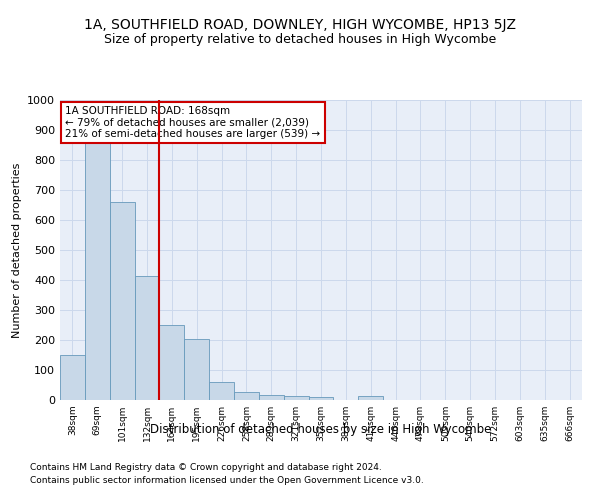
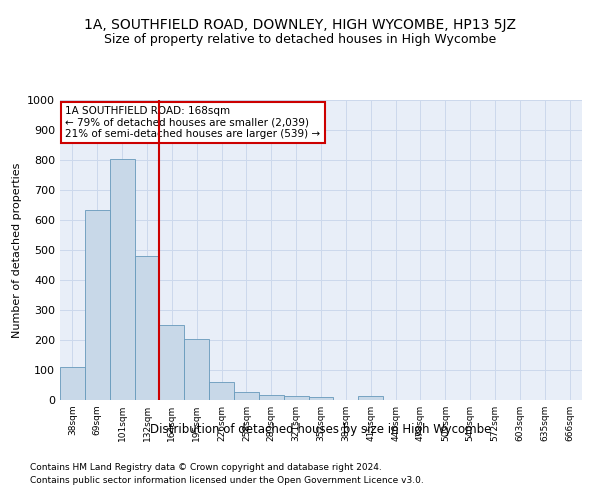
38sqm: 150 -> 110
69sqm: 860 -> 635
101sqm: 660 -> 805
132sqm: 415 -> 480
